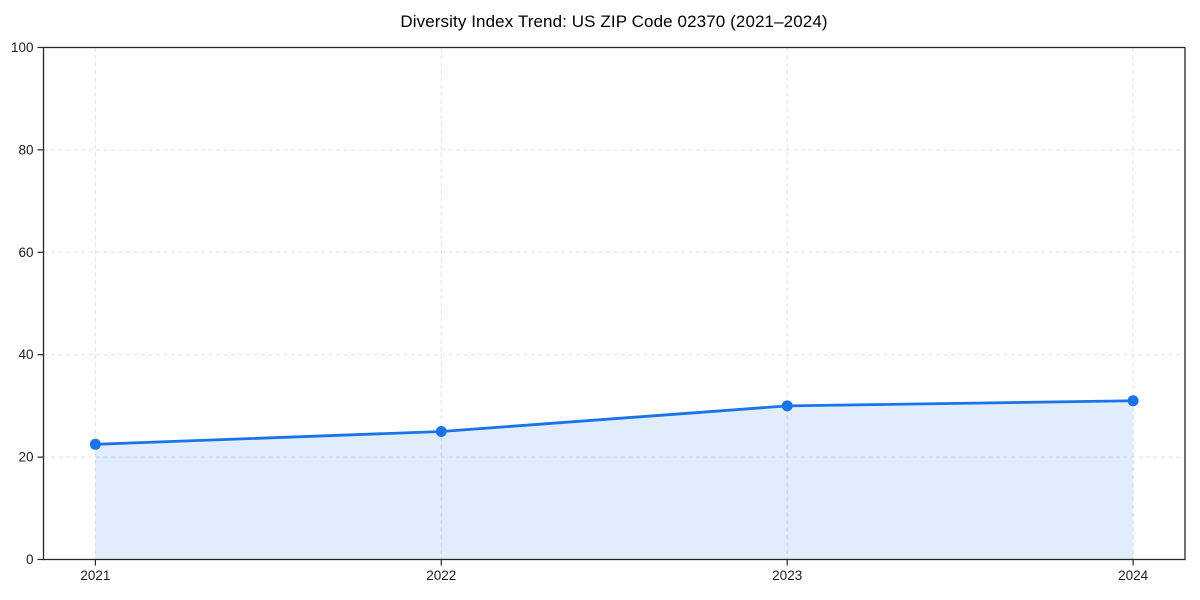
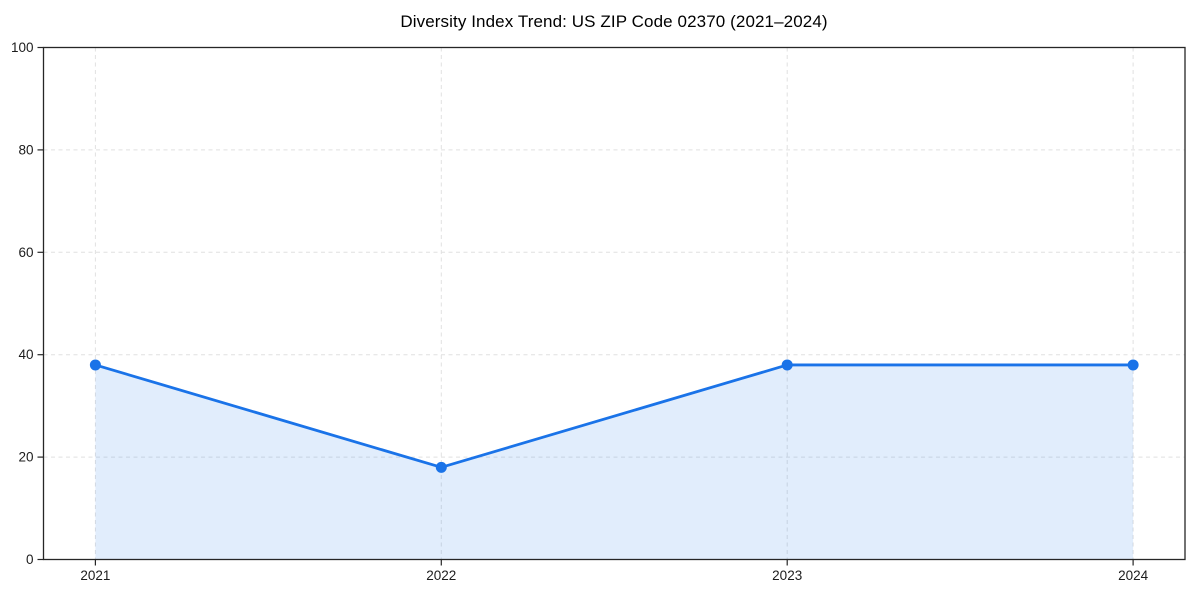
2021: 22 -> 38
2022: 25 -> 18
2023: 30 -> 38
2024: 31 -> 38
